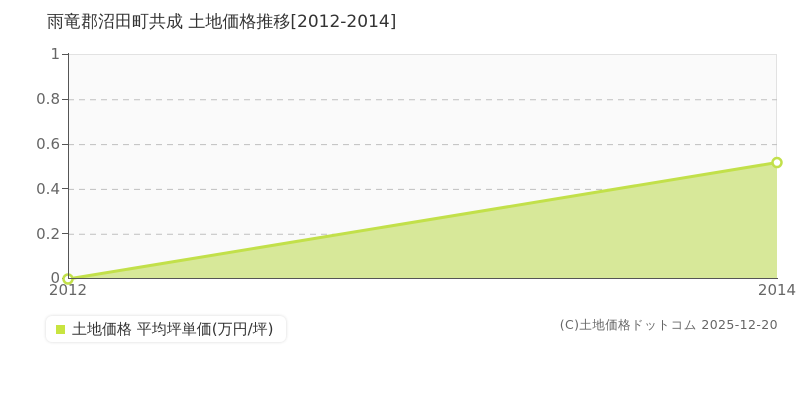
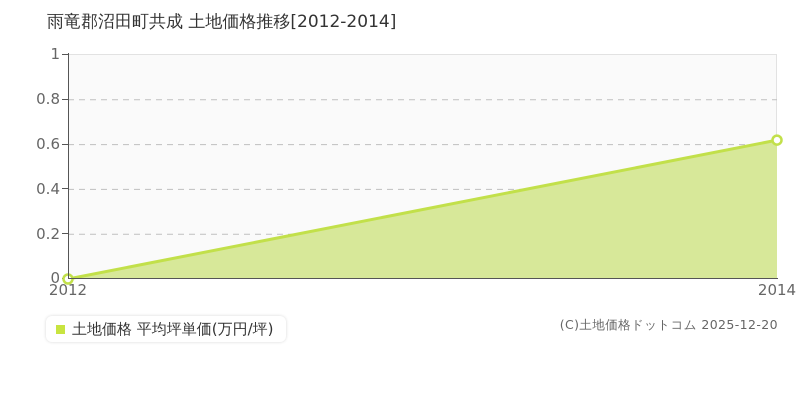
2014: 0.52 -> 0.62
